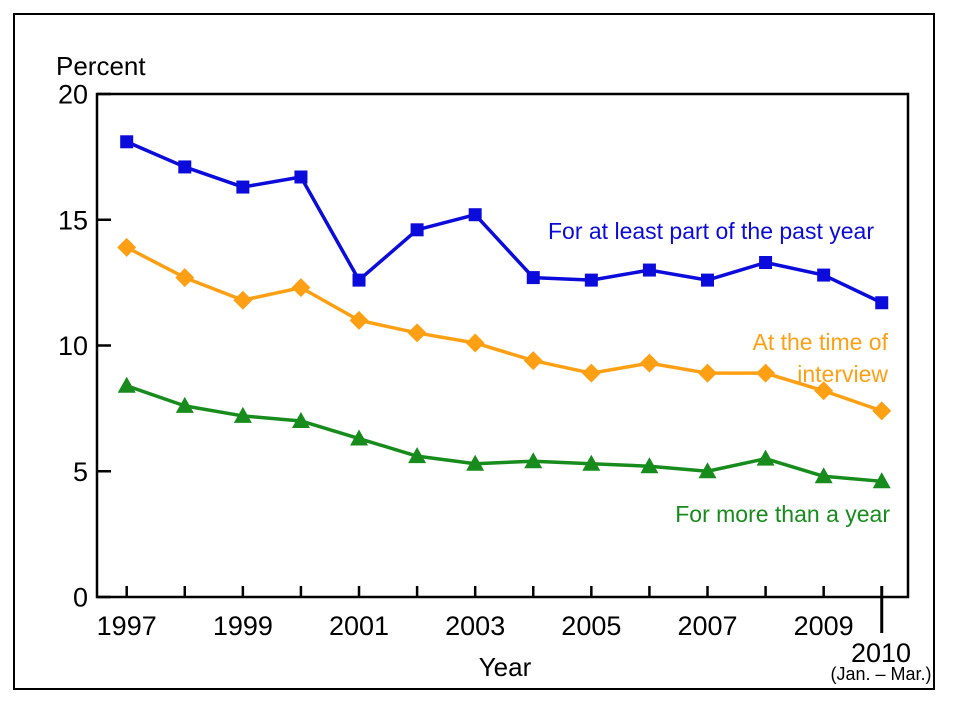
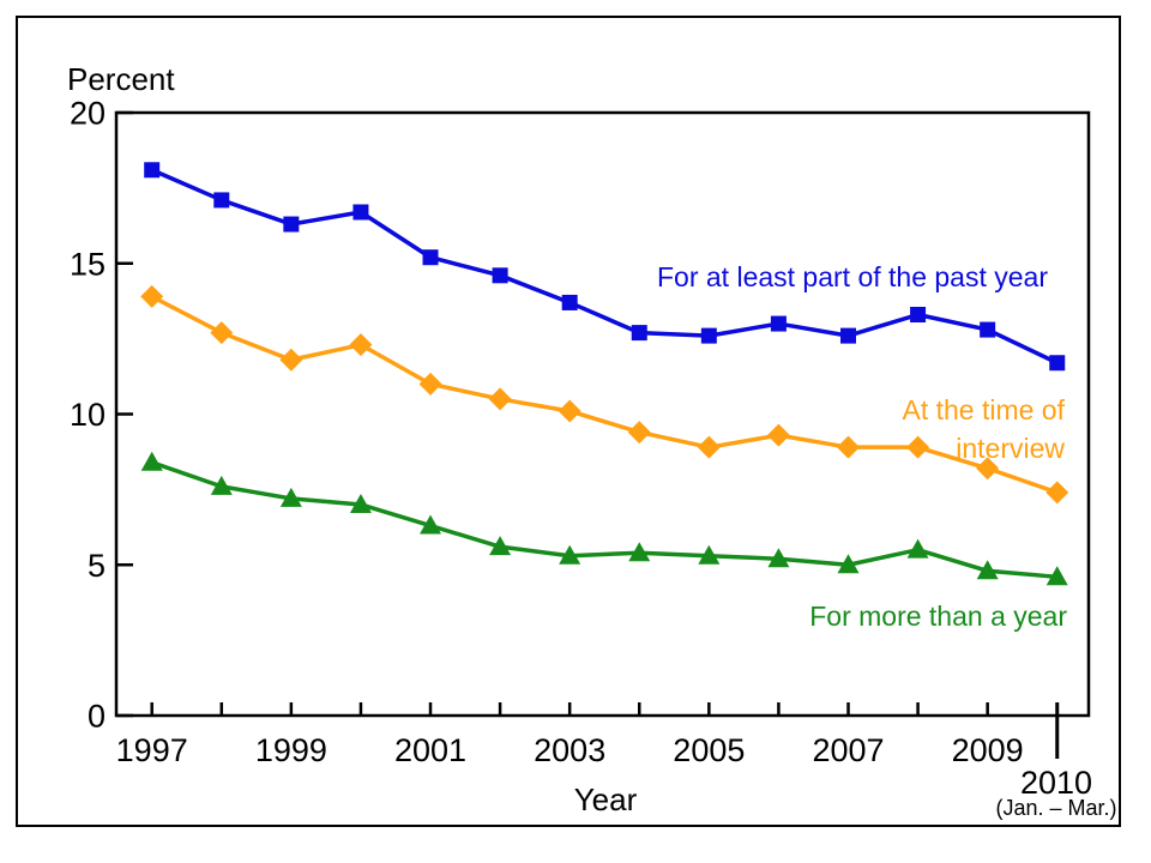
For at least part of the past year/2001: 12.6 -> 15.2
For at least part of the past year/2003: 15.2 -> 13.7
